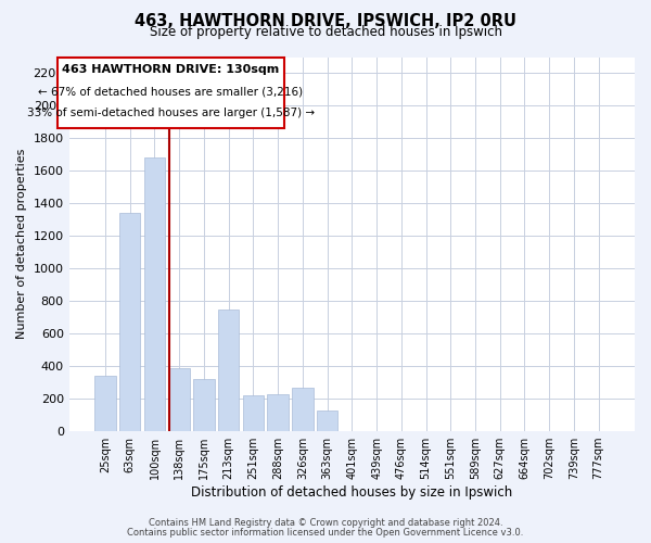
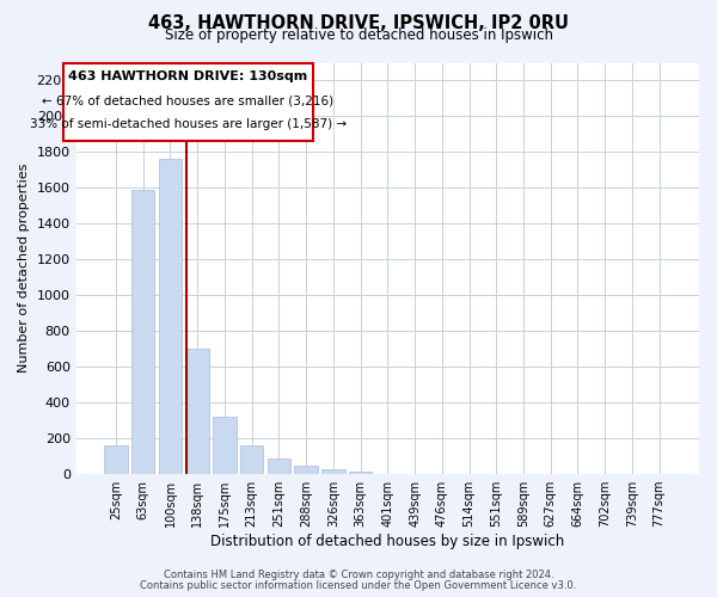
25sqm: 340 -> 160
63sqm: 1340 -> 1590
100sqm: 1680 -> 1760
138sqm: 390 -> 700
213sqm: 750 -> 160
251sqm: 220 -> 90
288sqm: 230 -> 50
326sqm: 270 -> 30
363sqm: 130 -> 20
